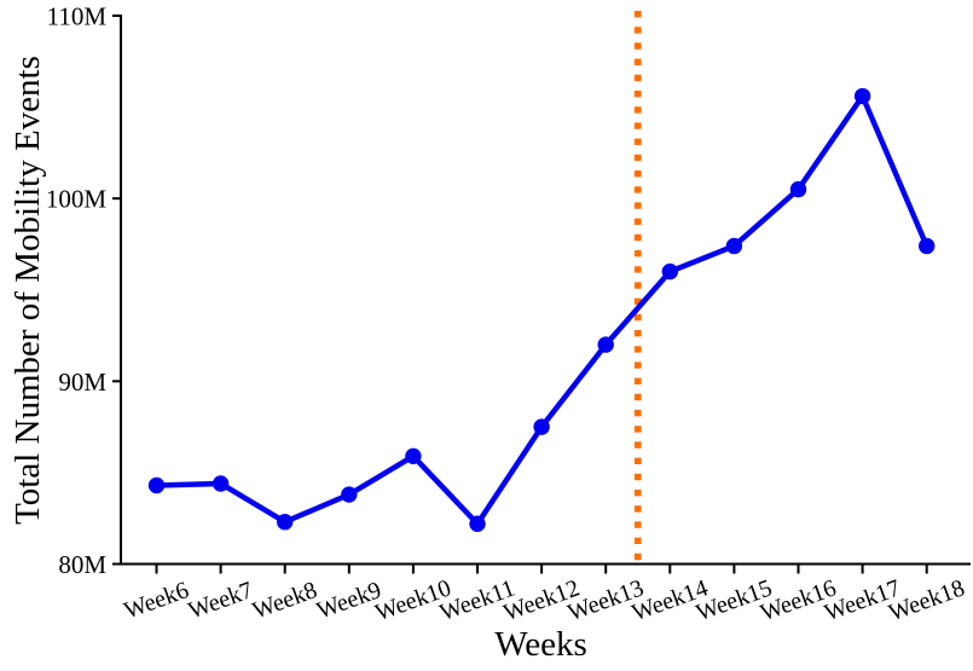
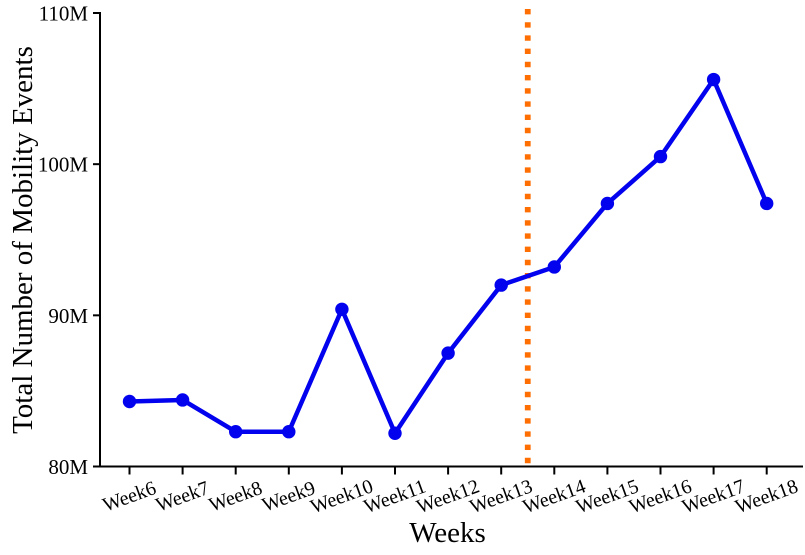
Week9: 83.8M -> 82.3M
Week10: 85.9M -> 90.4M
Week14: 96.0M -> 93.2M
